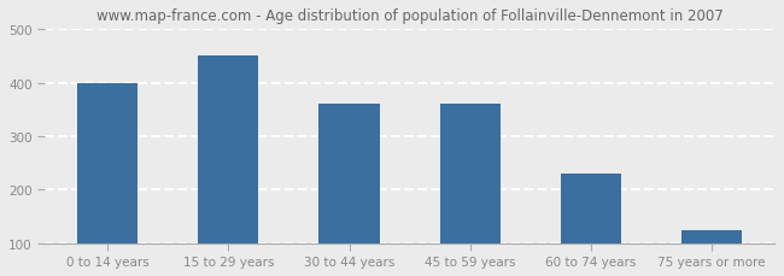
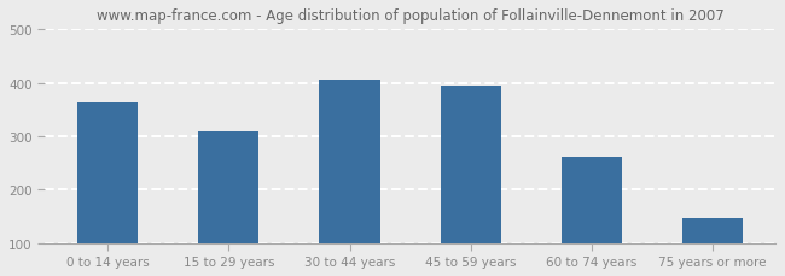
0 to 14 years: 400 -> 362
15 to 29 years: 450 -> 310
30 to 44 years: 360 -> 406
45 to 59 years: 360 -> 395
60 to 74 years: 230 -> 261
75 years or more: 125 -> 146
